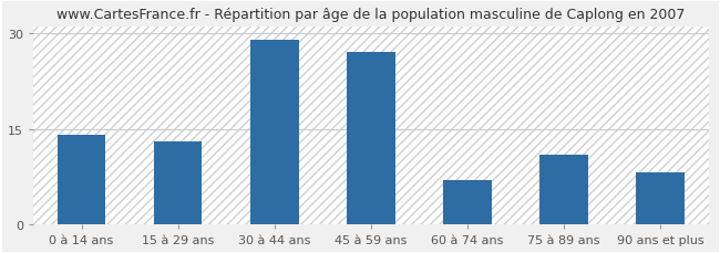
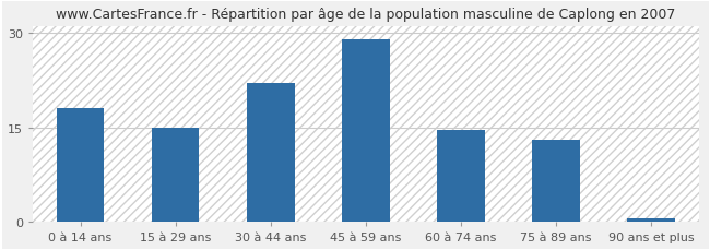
0 à 14 ans: 14.0 -> 18.0
15 à 29 ans: 13.0 -> 15.0
30 à 44 ans: 29.0 -> 22.0
45 à 59 ans: 27.0 -> 29.0
60 à 74 ans: 7.0 -> 14.5
75 à 89 ans: 11.0 -> 13.0
90 ans et plus: 8.2 -> 0.5
